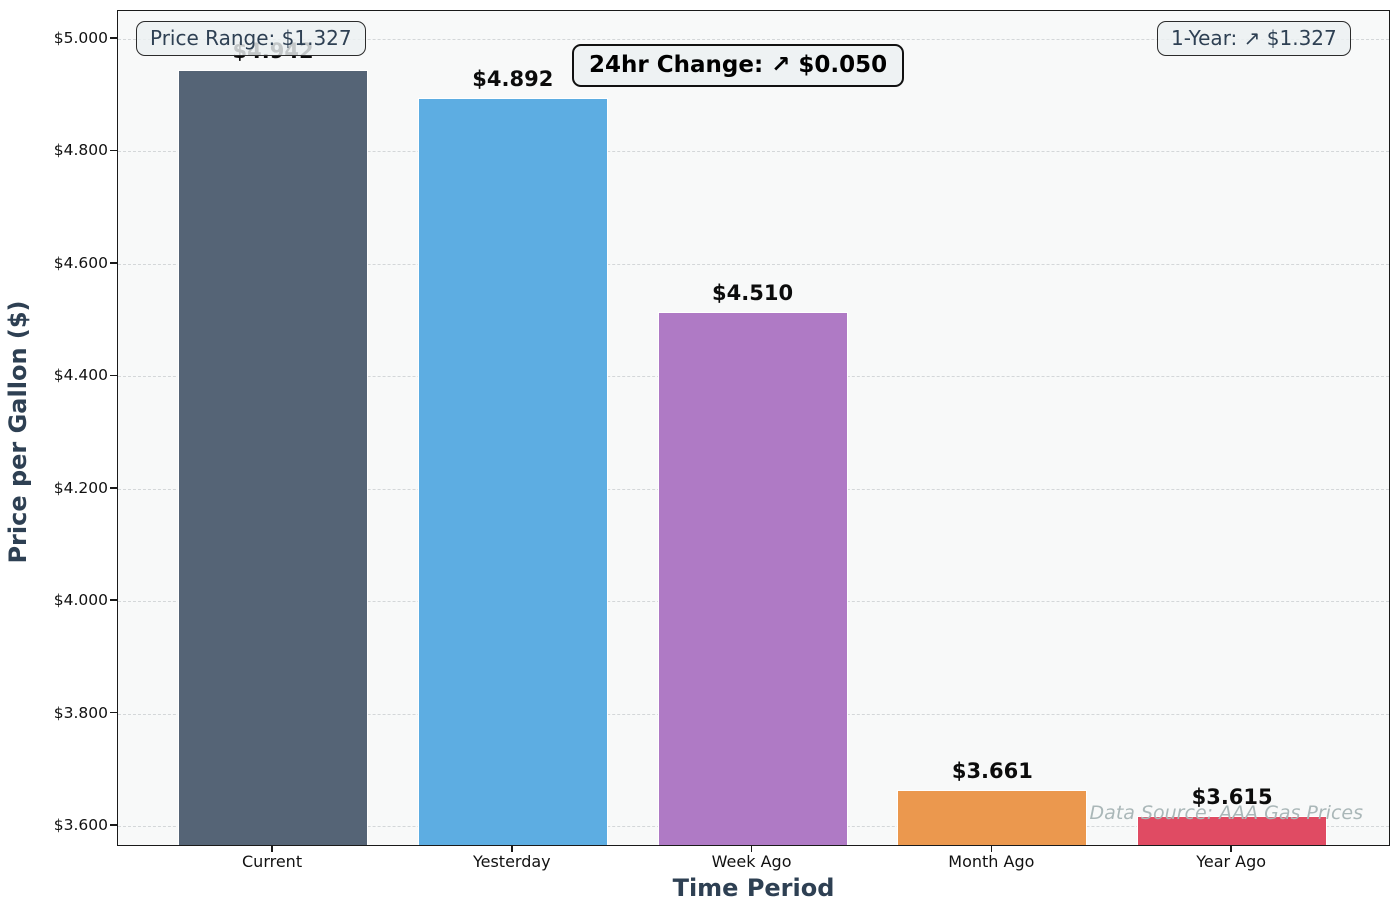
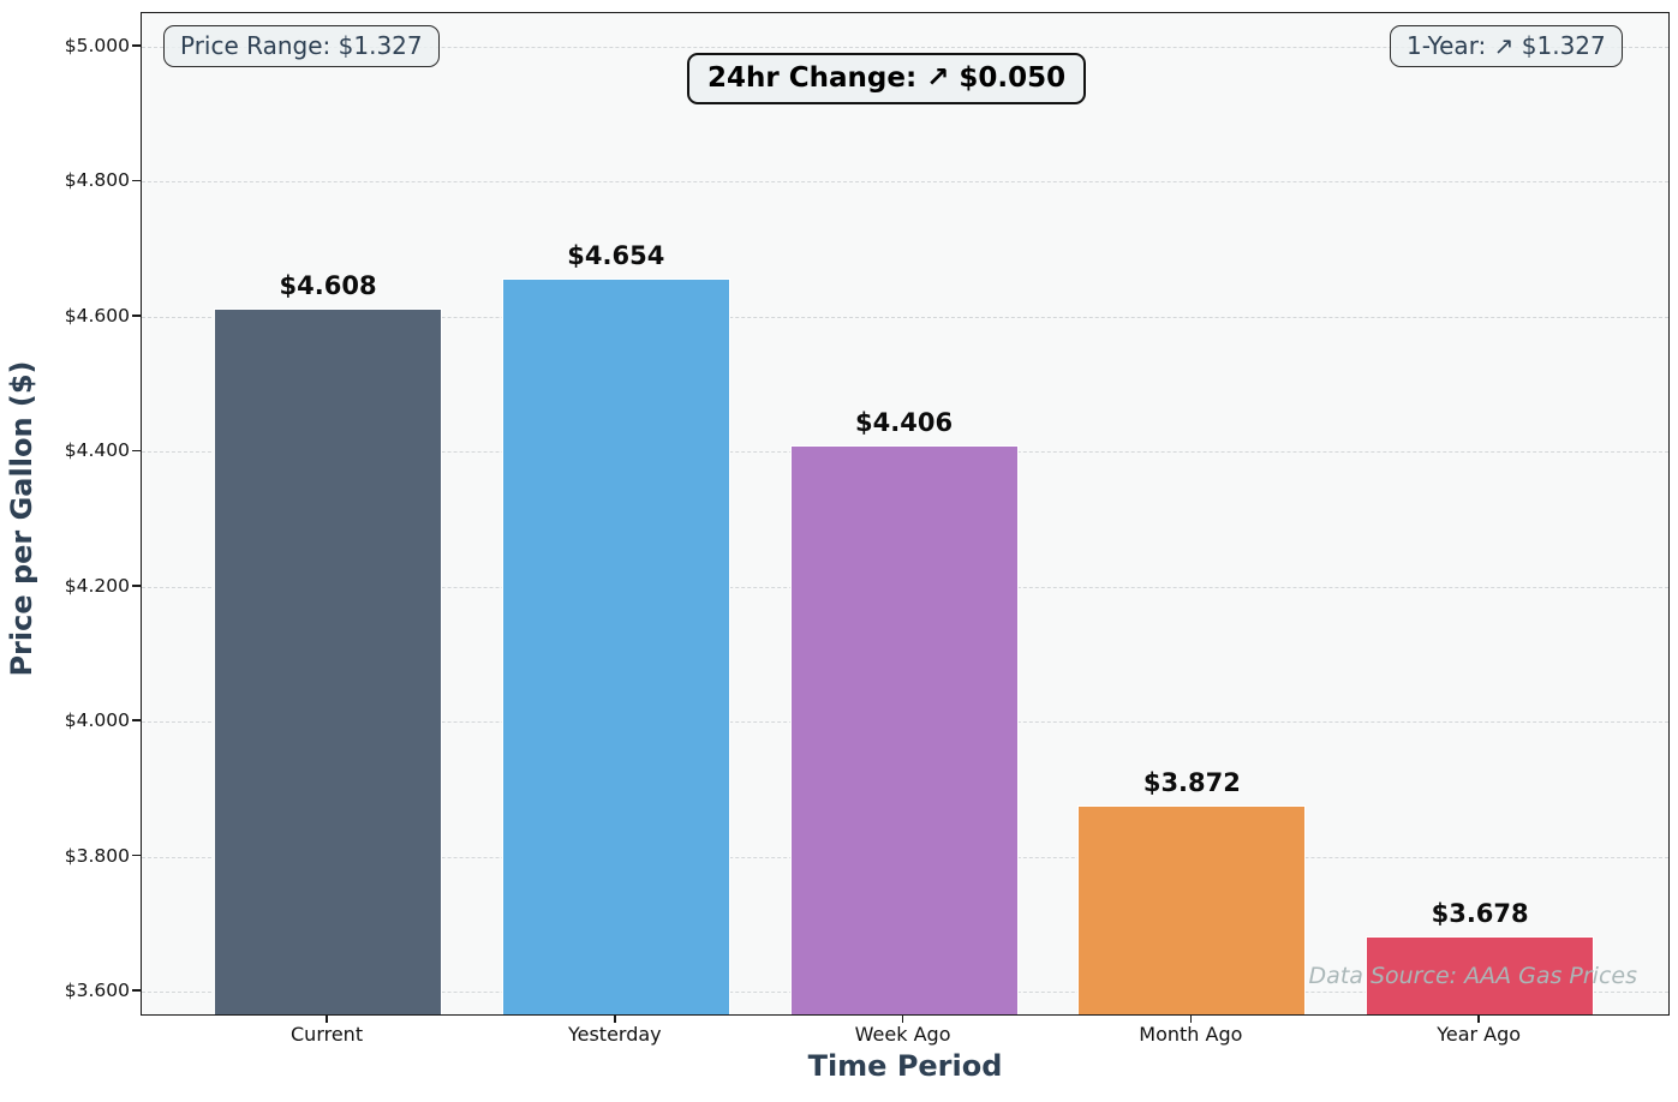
Current: $4.942 -> $4.608
Yesterday: $4.892 -> $4.654
Week Ago: $4.510 -> $4.406
Month Ago: $3.661 -> $3.872
Year Ago: $3.615 -> $3.678
